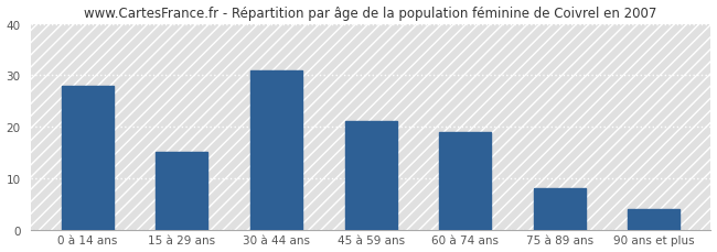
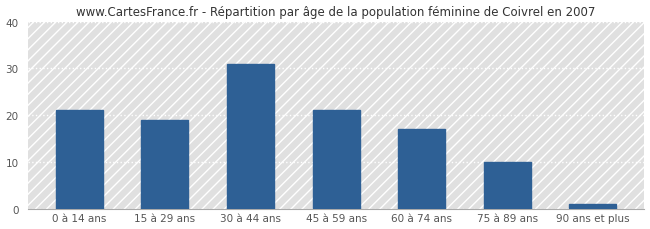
0 à 14 ans: 28 -> 21
15 à 29 ans: 15 -> 19
60 à 74 ans: 19 -> 17
75 à 89 ans: 8 -> 10
90 ans et plus: 4 -> 1
